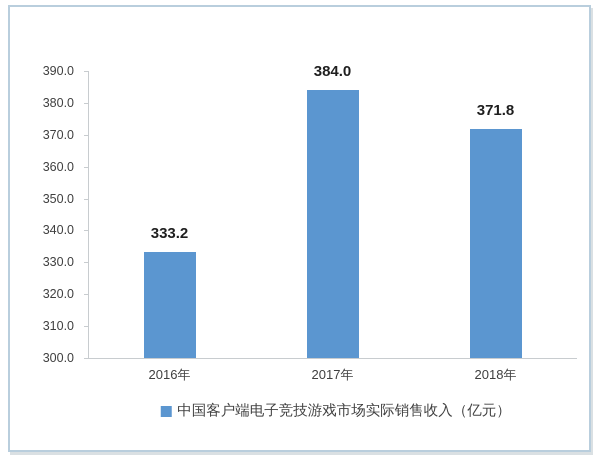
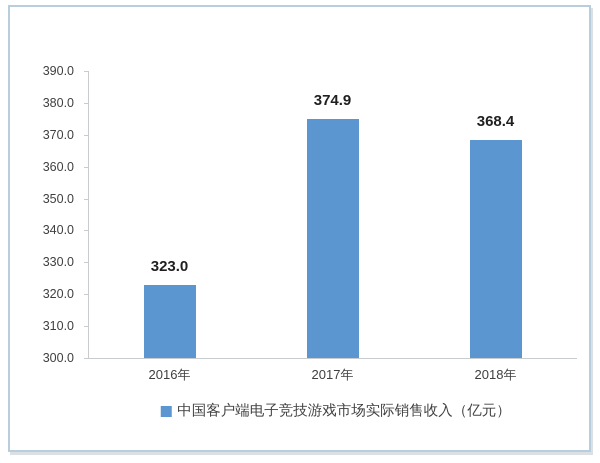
2016年: 333.2 -> 323.0
2017年: 384.0 -> 374.9
2018年: 371.8 -> 368.4
